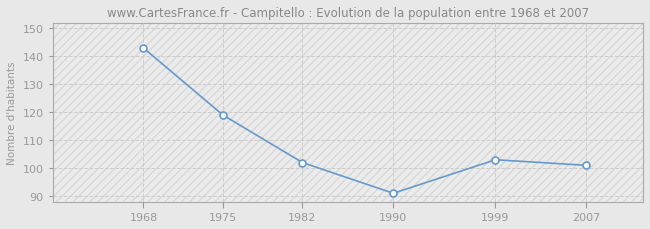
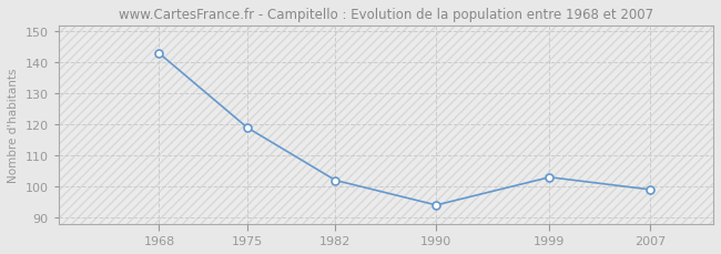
1990: 91 -> 94
2007: 101 -> 99
